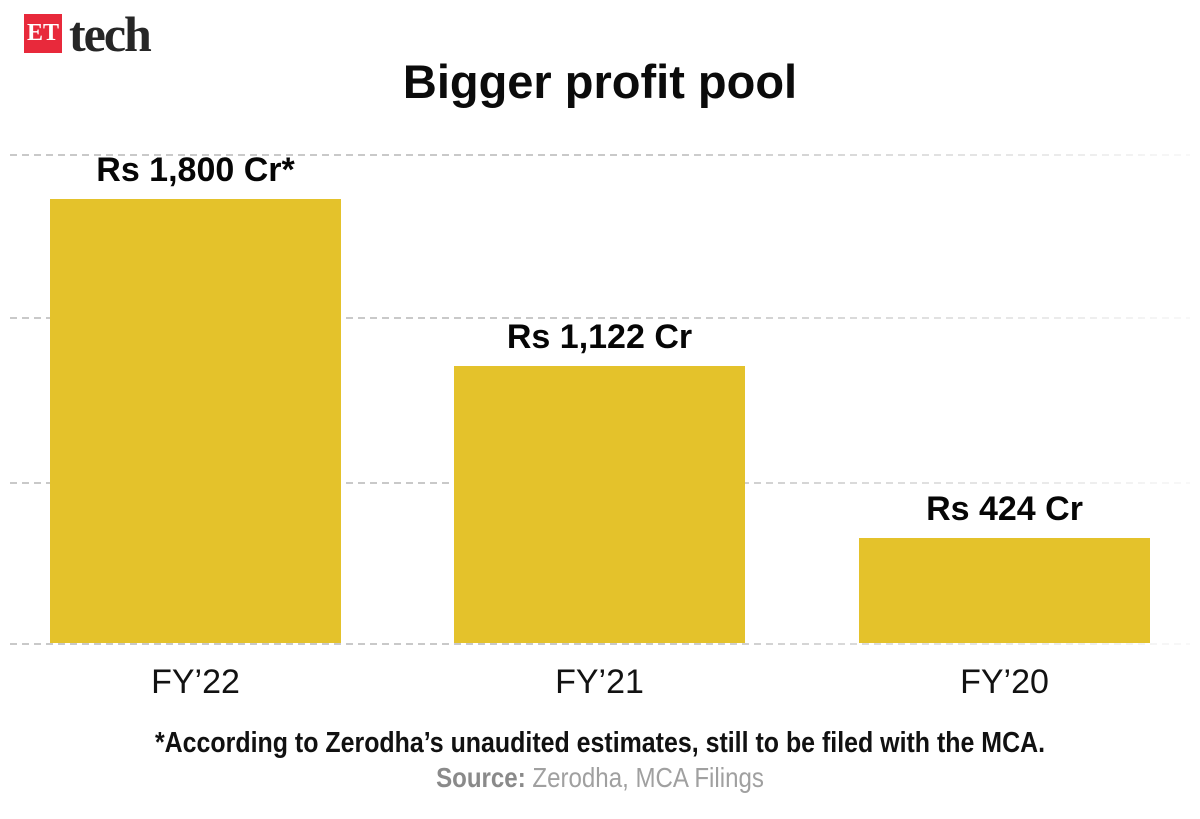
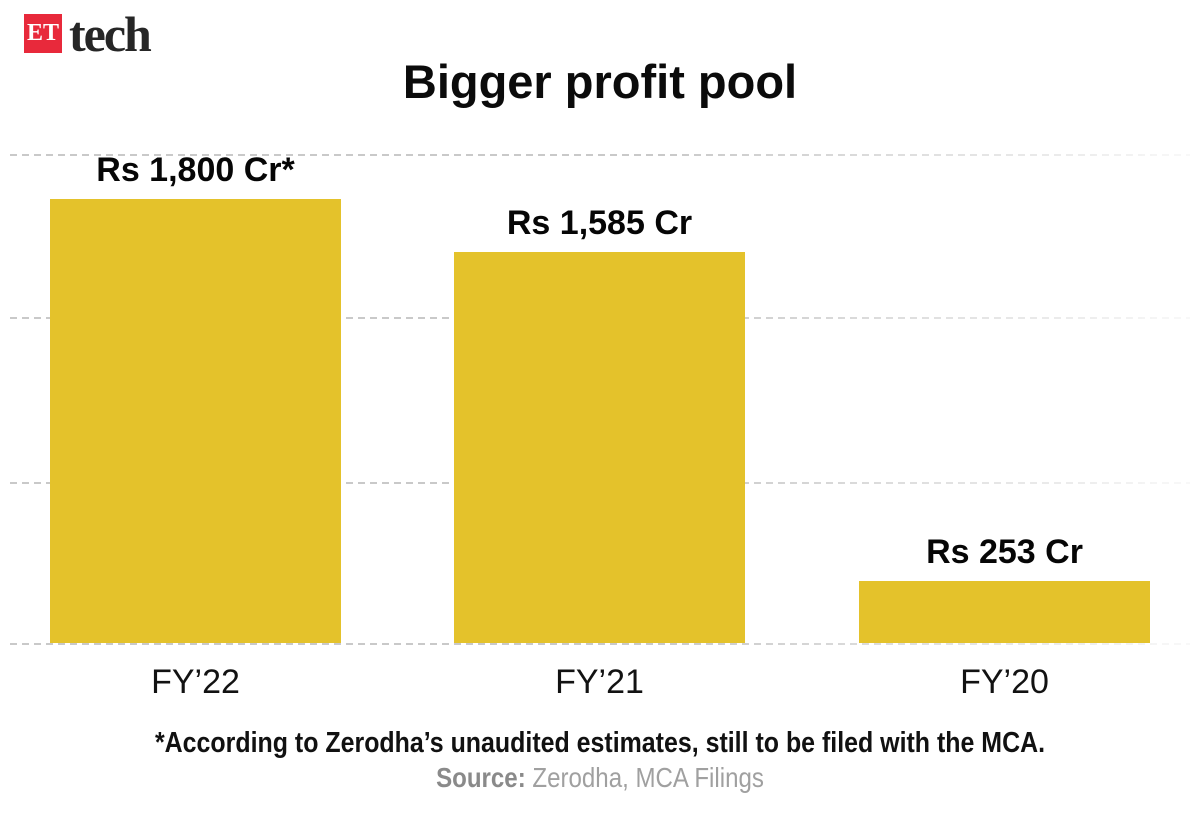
FY’21: 1,122 -> 1,585
FY’20: 424 -> 253
